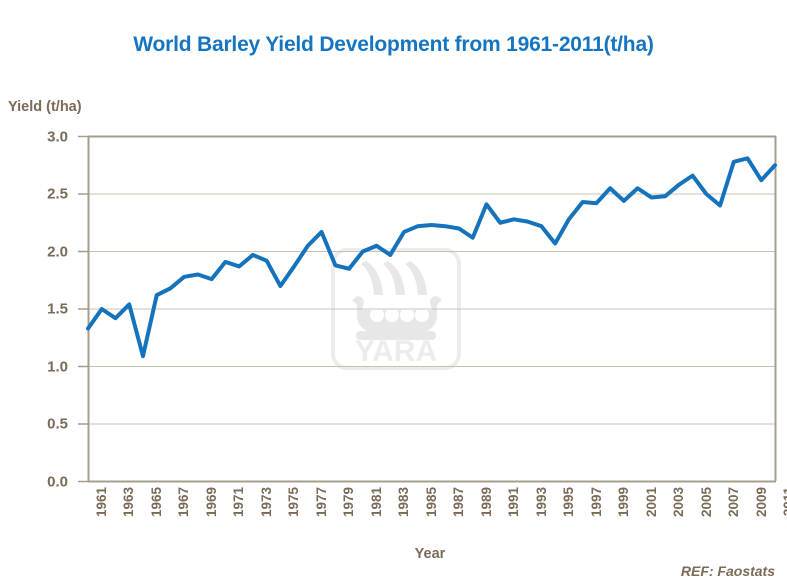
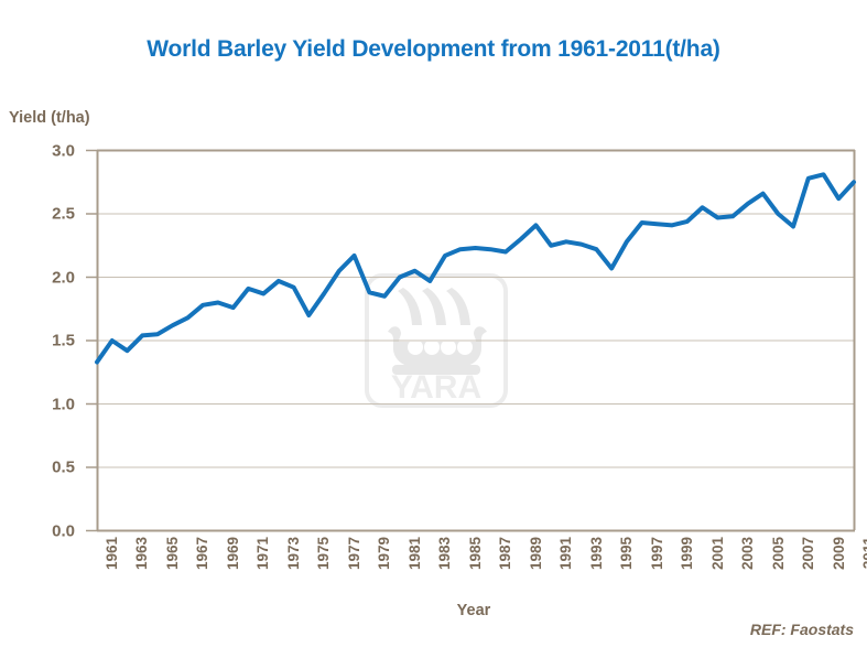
1965: 1.09 -> 1.55
1989: 2.12 -> 2.30
1999: 2.55 -> 2.41
